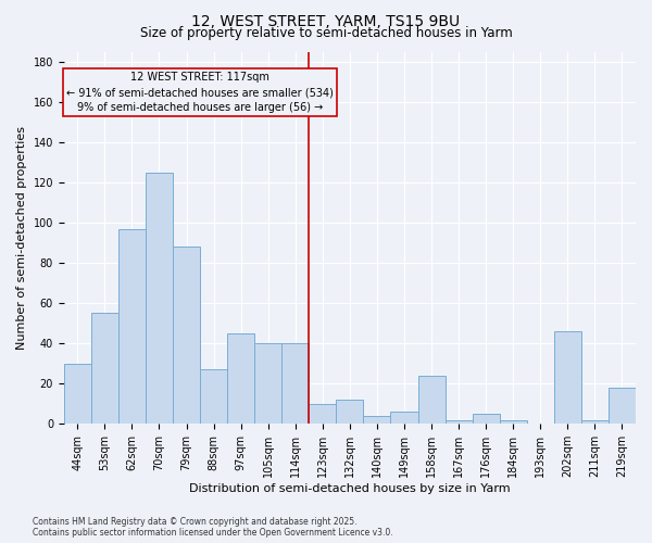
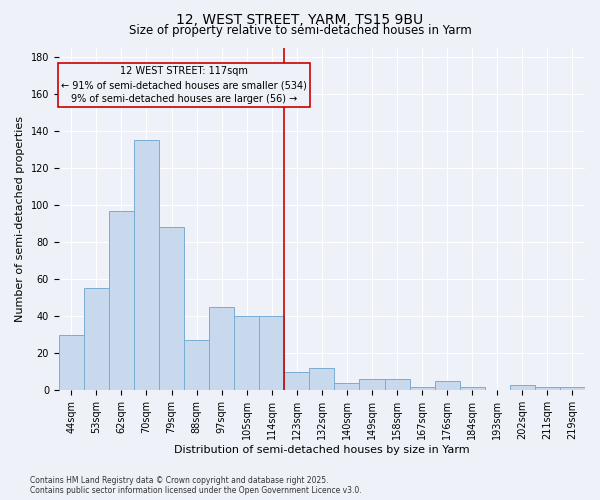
70sqm: 125 -> 135
158sqm: 24 -> 6
202sqm: 46 -> 3
219sqm: 18 -> 2
